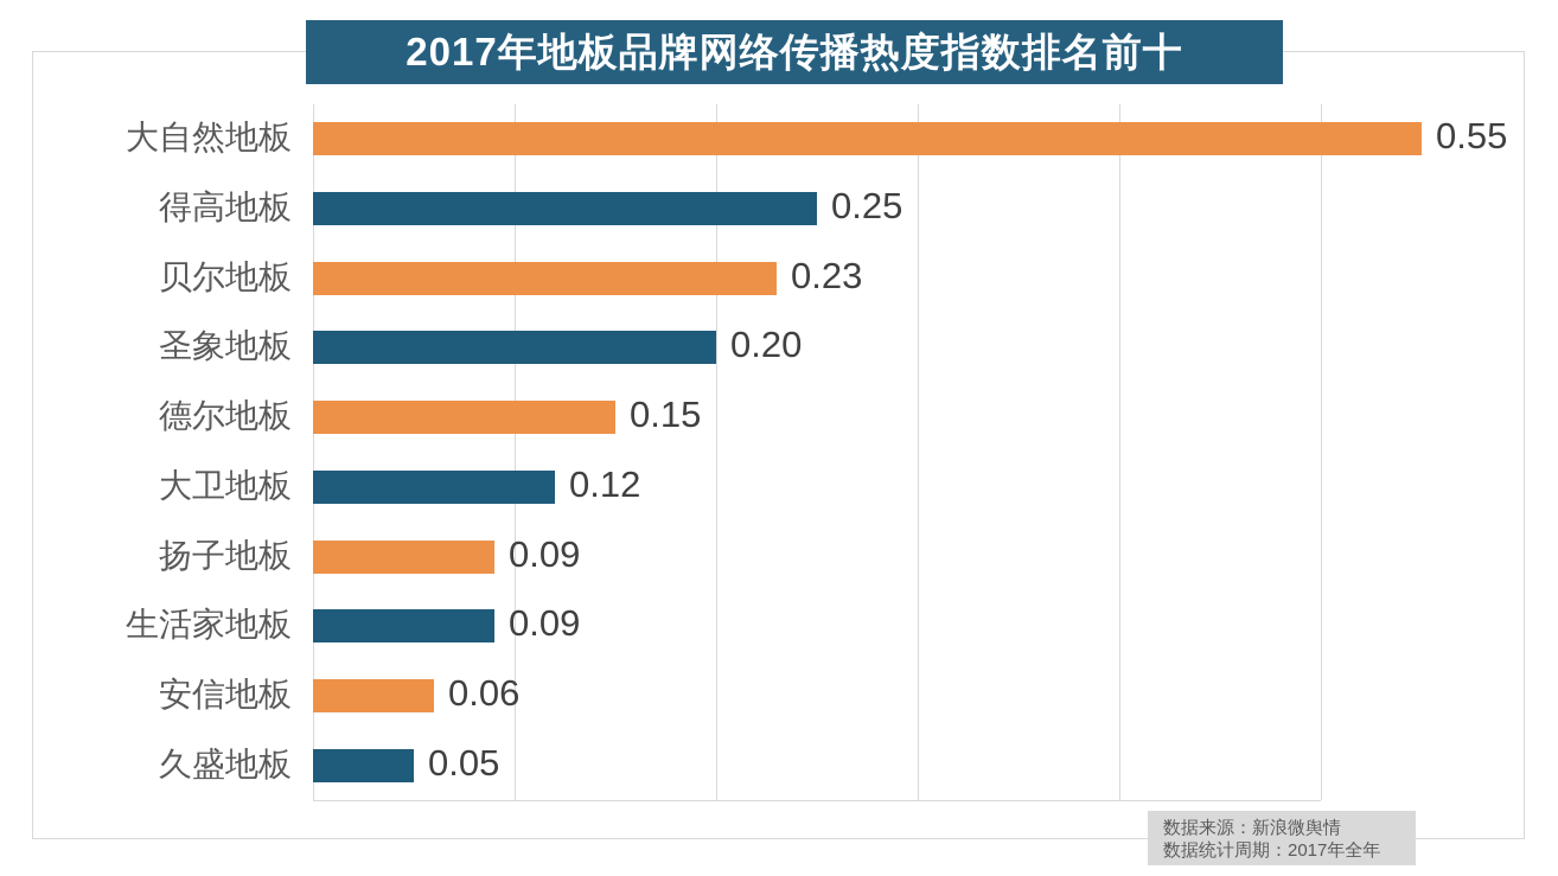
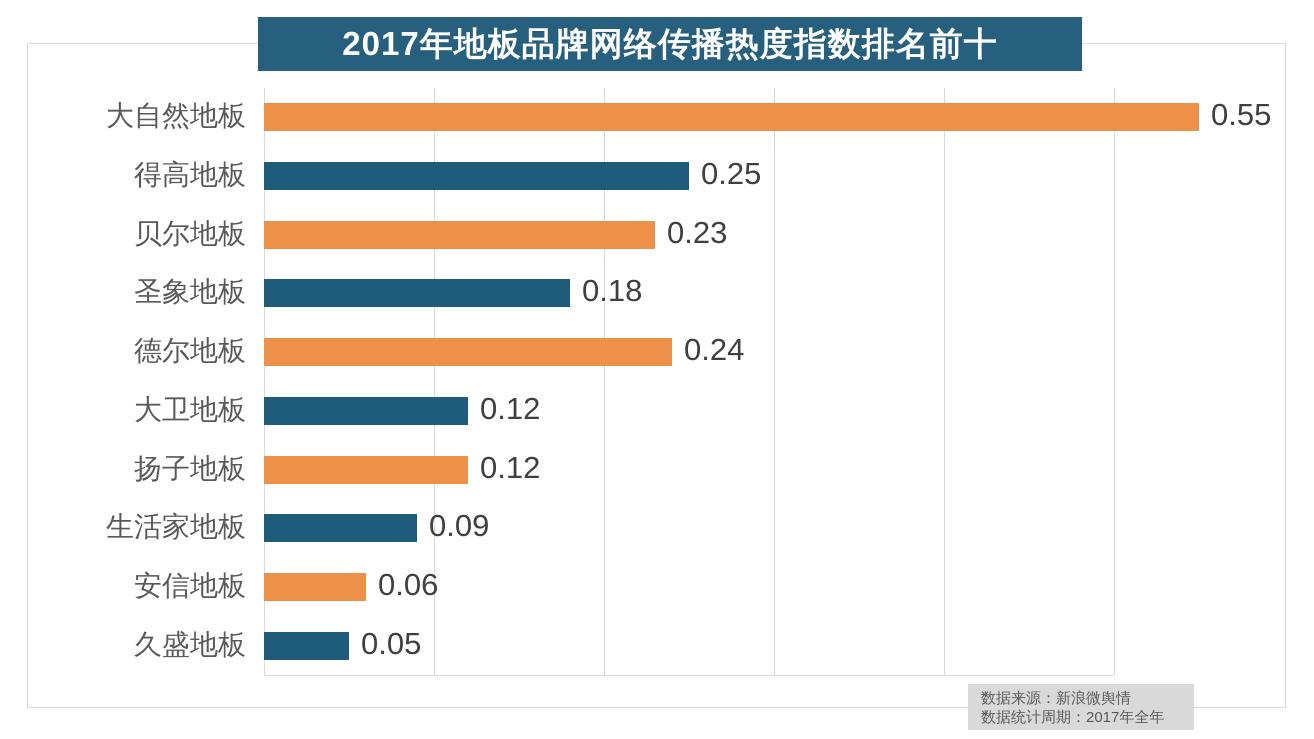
圣象地板: 0.20 -> 0.18
德尔地板: 0.15 -> 0.24
扬子地板: 0.09 -> 0.12
